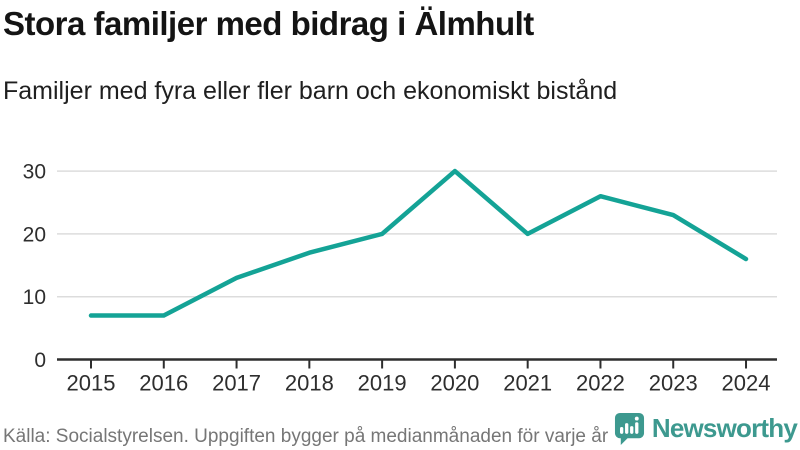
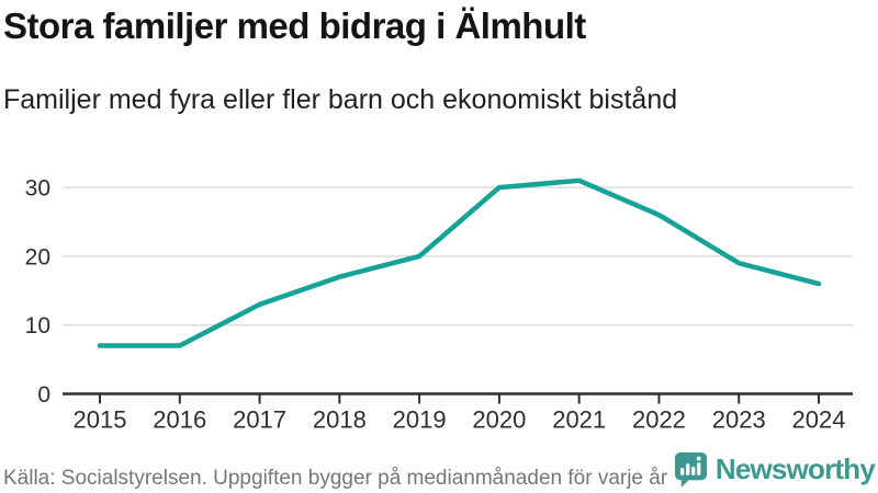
2021: 20 -> 31
2023: 23 -> 19
